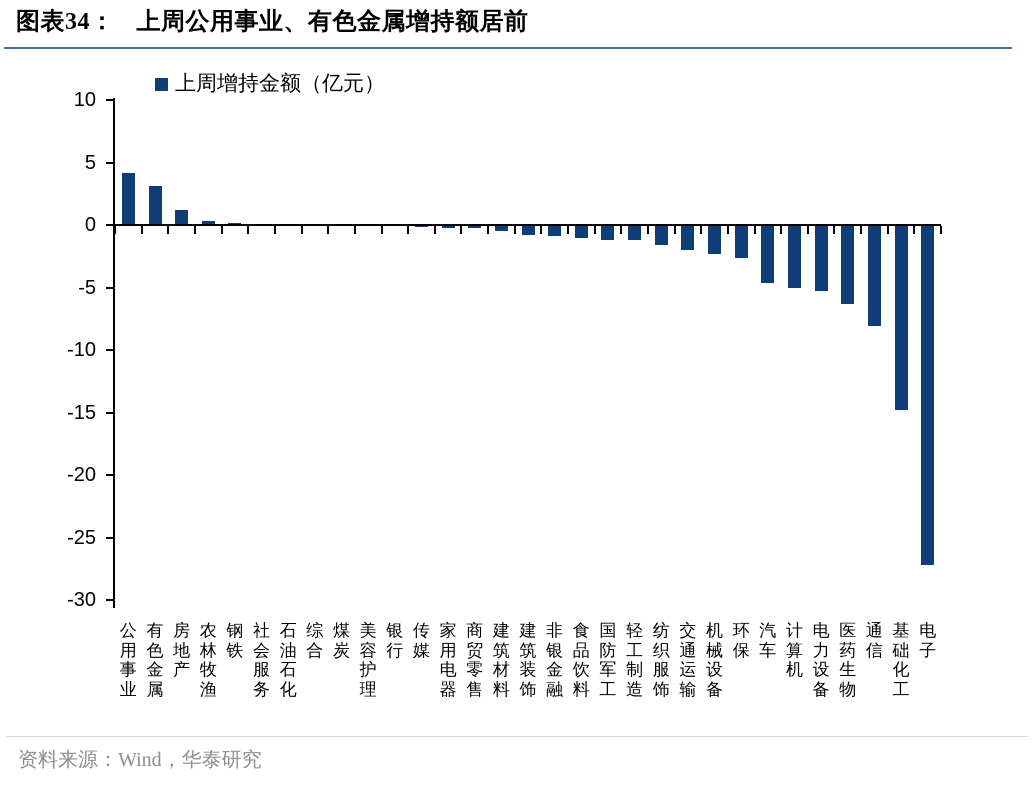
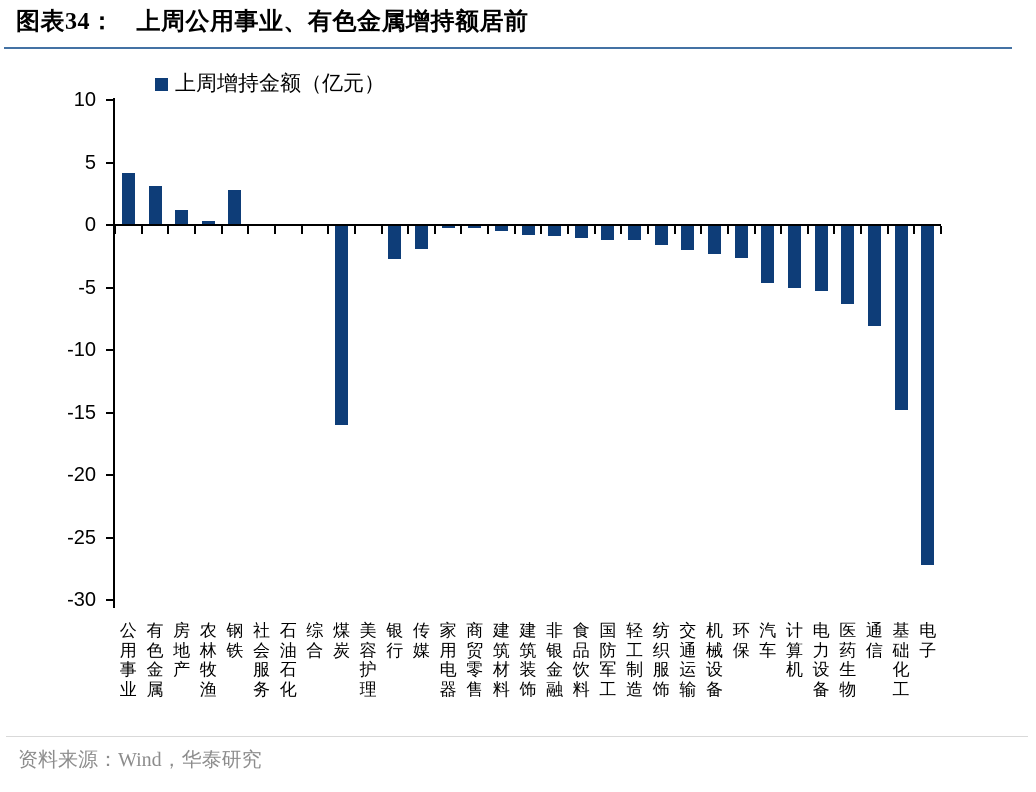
钢铁: 0.2 -> 2.8
煤炭: -0.1 -> -16.0
银行: -0.1 -> -2.7
传媒: -0.1 -> -1.9
